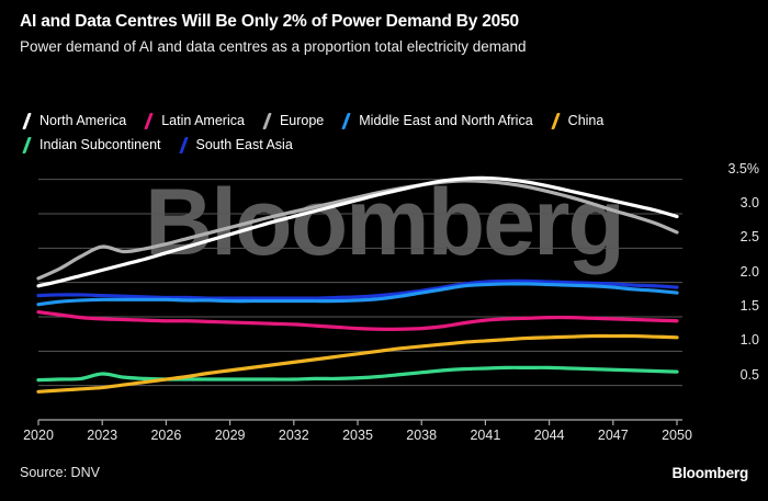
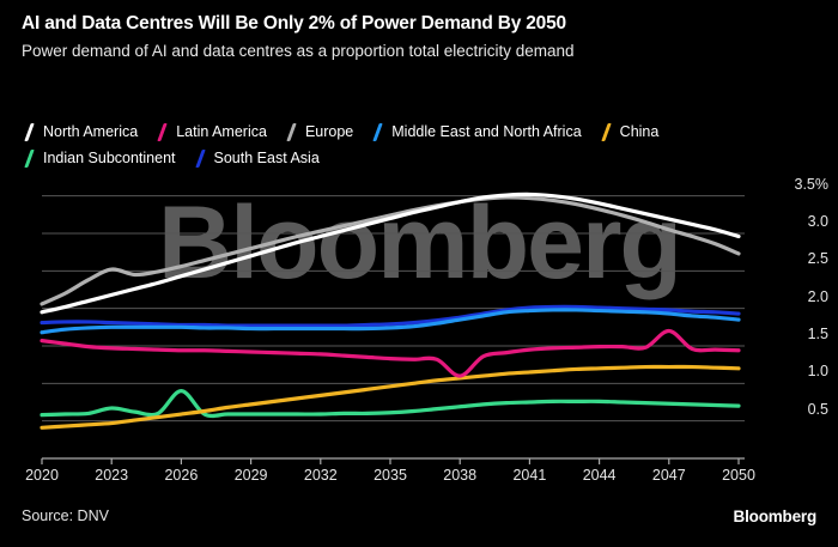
Indian Subcontinent/2026: 0.6% -> 0.9%
Latin America/2038: 1.3% -> 1.1%
Latin America/2047: 1.5% -> 1.7%
